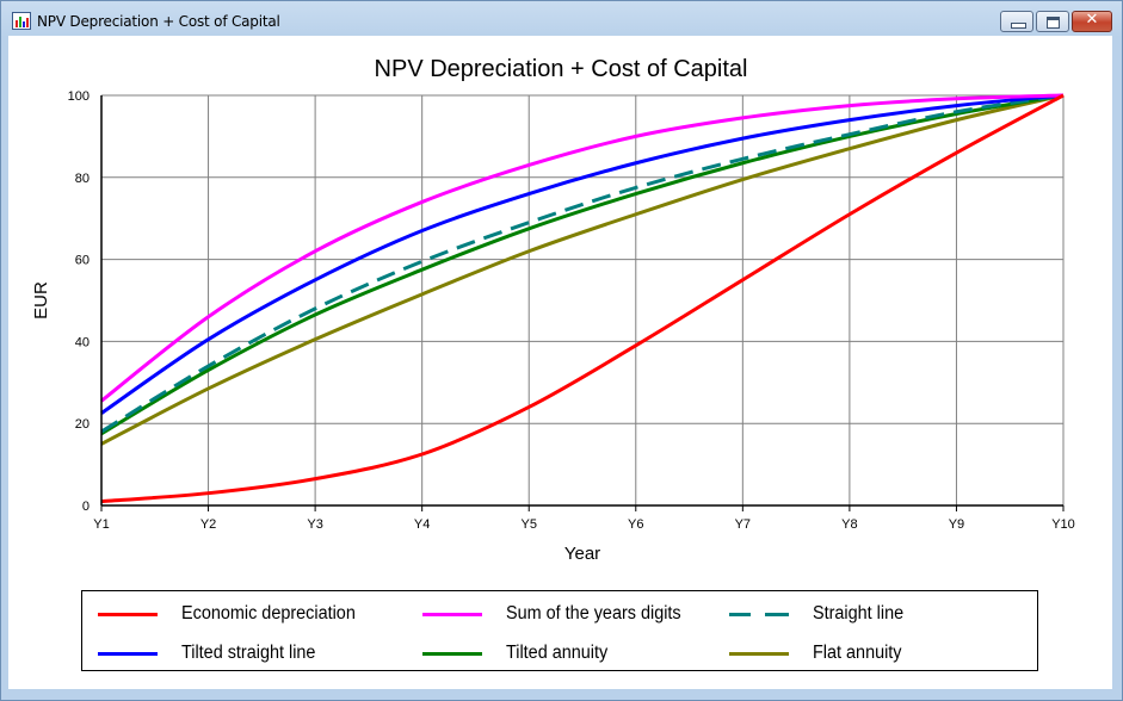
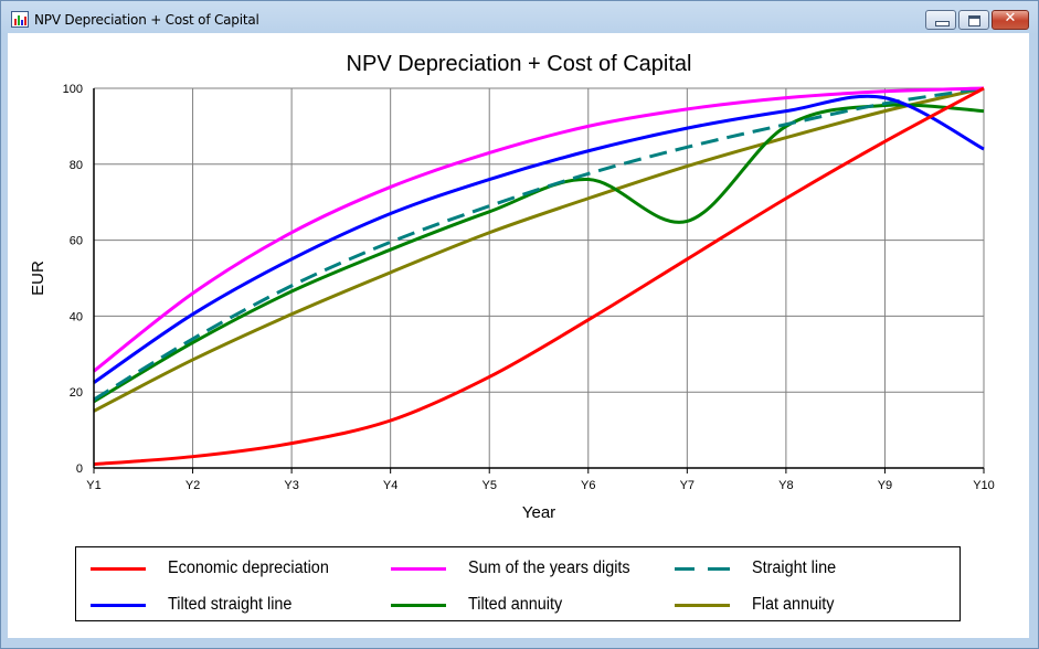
Tilted annuity/Y7: 84 -> 65
Tilted straight line/Y10: 100 -> 84
Tilted annuity/Y10: 100 -> 94
